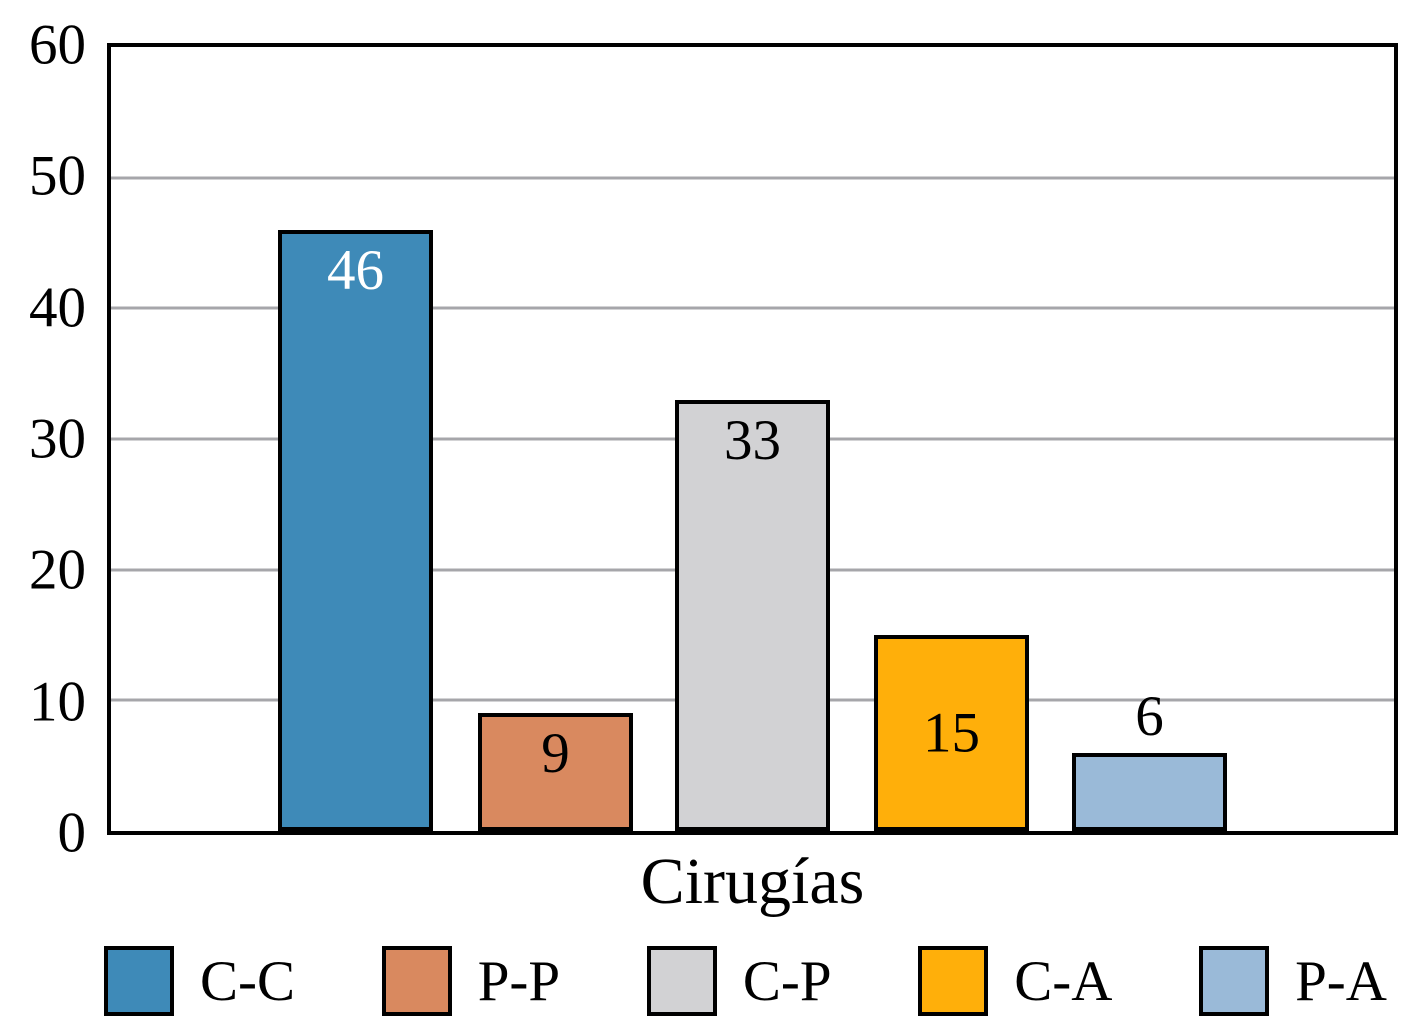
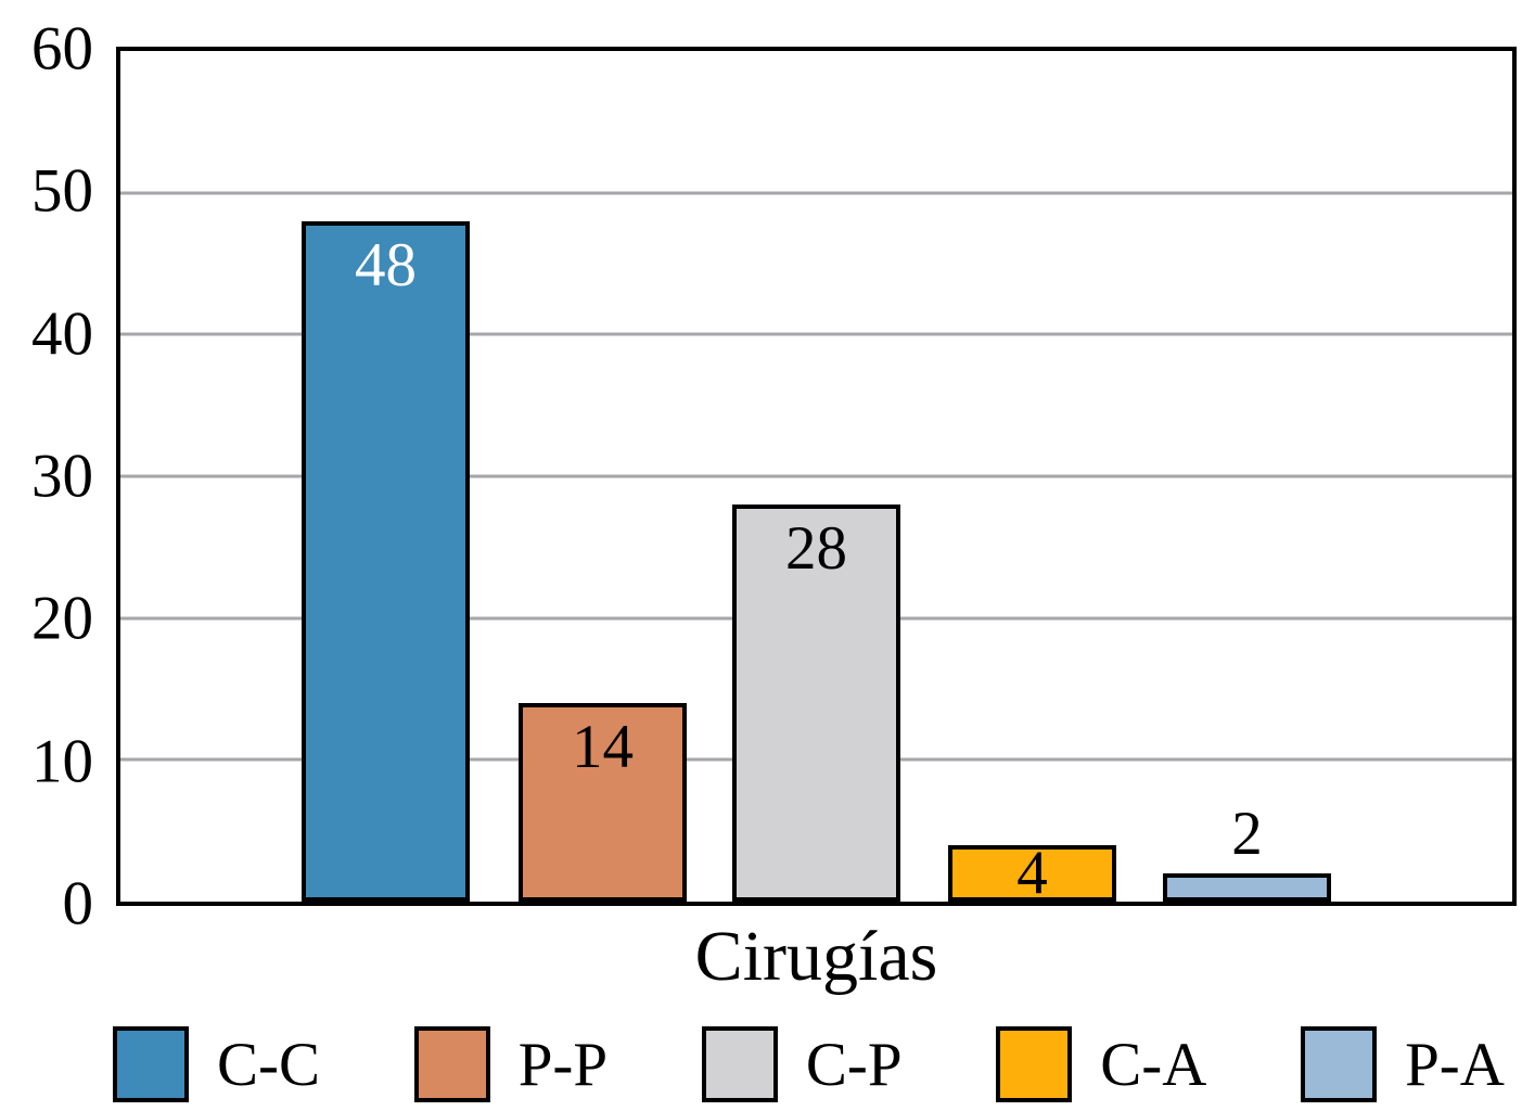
C-C: 46 -> 48
P-P: 9 -> 14
C-P: 33 -> 28
C-A: 15 -> 4
P-A: 6 -> 2
